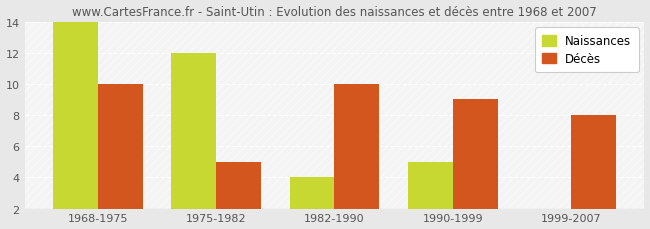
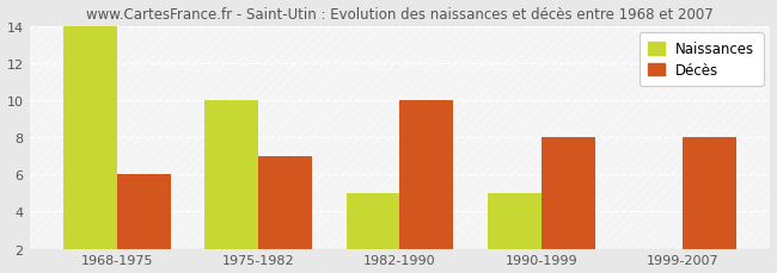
Décès/1968-1975: 10 -> 6
Naissances/1975-1982: 12 -> 10
Décès/1975-1982: 5 -> 7
Naissances/1982-1990: 4 -> 5
Décès/1990-1999: 9 -> 8
